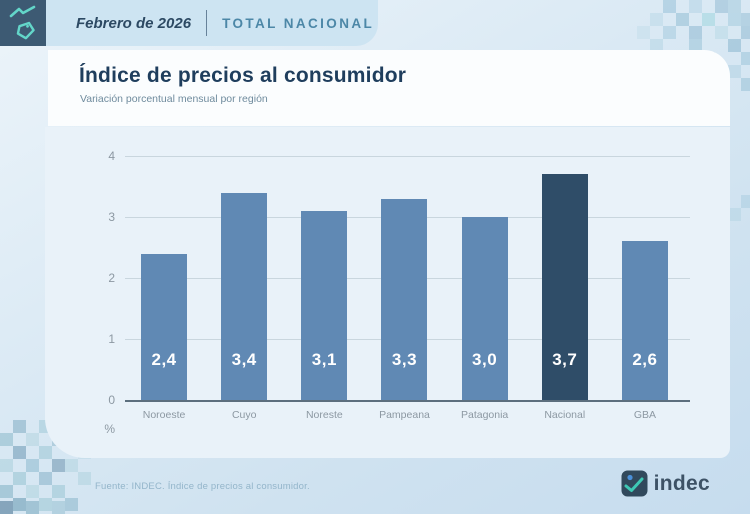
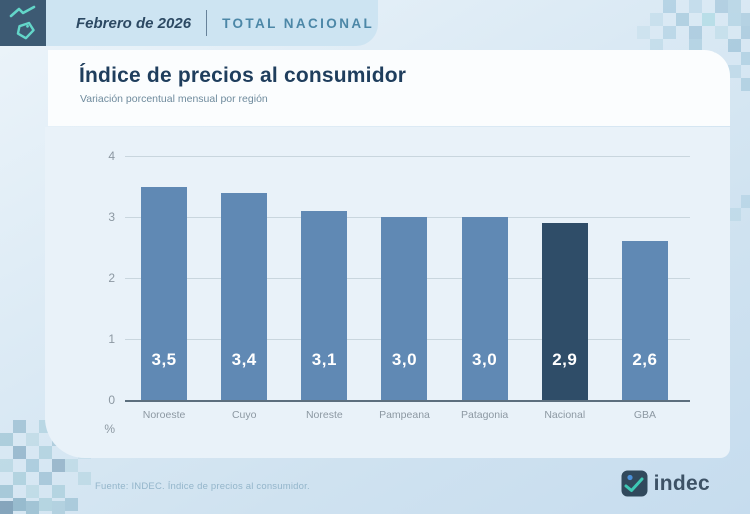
Noroeste: 2,4 -> 3,5
Pampeana: 3,3 -> 3,0
Nacional: 3,7 -> 2,9
